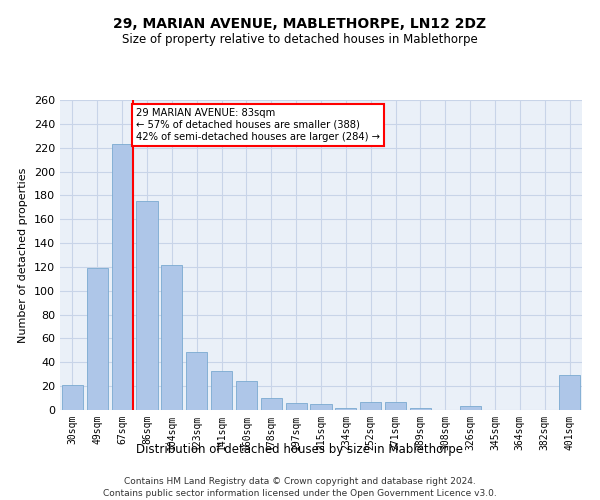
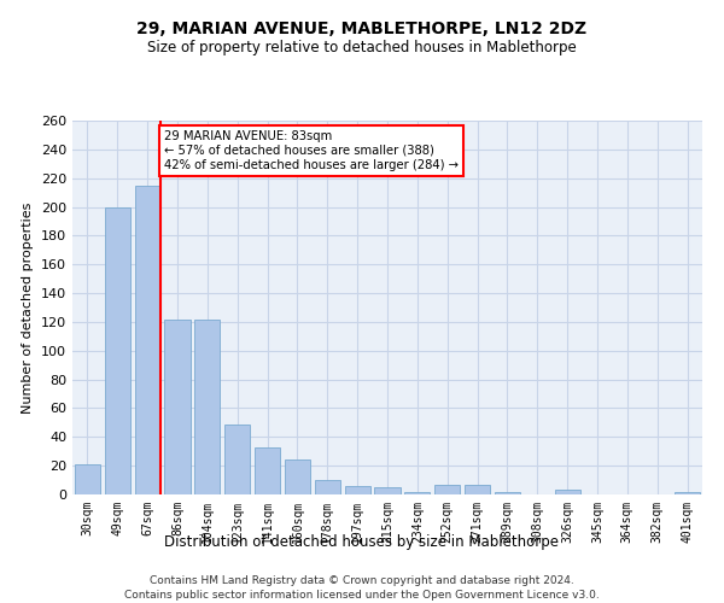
49sqm: 119 -> 200
67sqm: 223 -> 215
86sqm: 175 -> 122
401sqm: 29 -> 2
